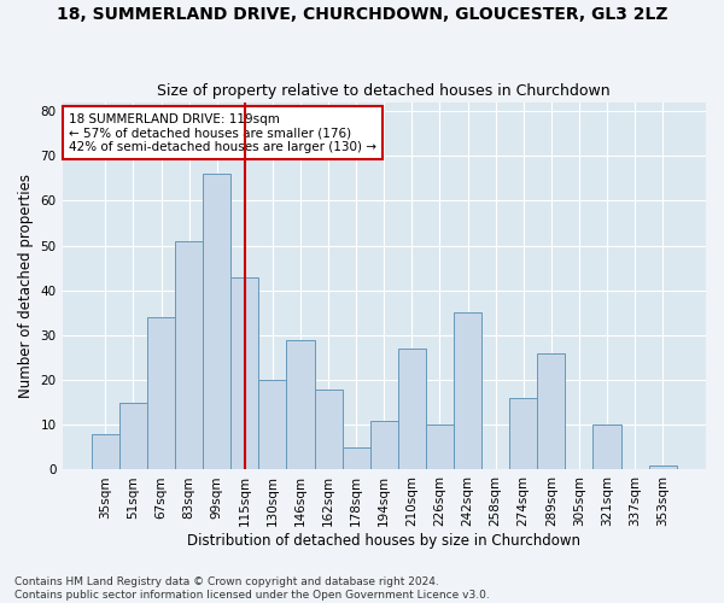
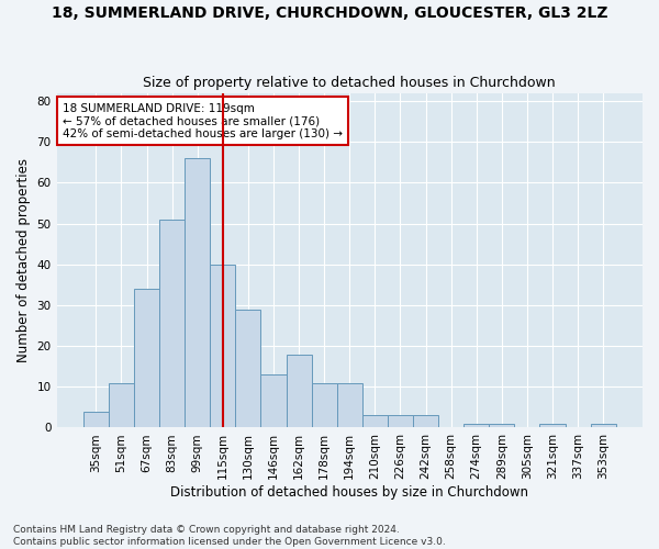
35sqm: 8 -> 4
51sqm: 15 -> 11
115sqm: 43 -> 40
130sqm: 20 -> 29
146sqm: 29 -> 13
178sqm: 5 -> 11
210sqm: 27 -> 3
226sqm: 10 -> 3
242sqm: 35 -> 3
274sqm: 16 -> 1
289sqm: 26 -> 1
321sqm: 10 -> 1
